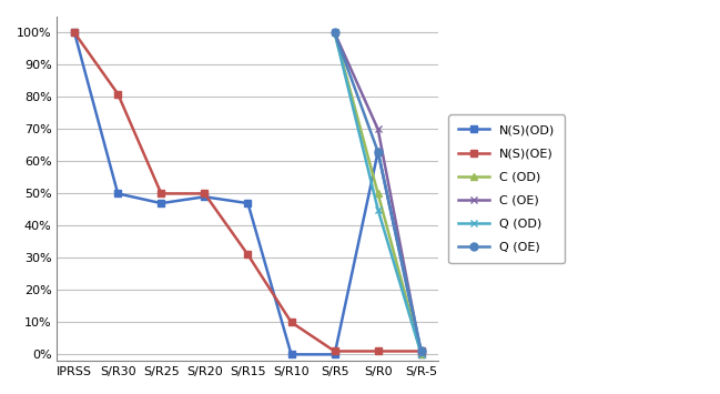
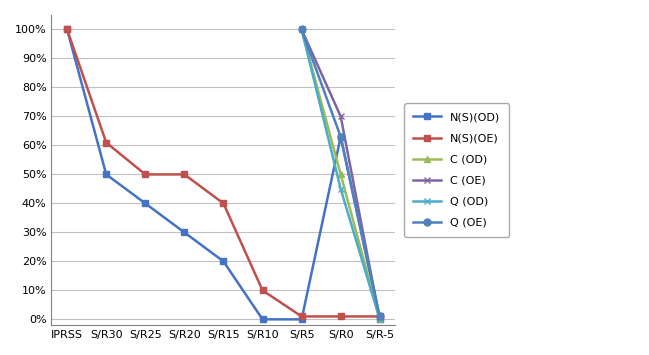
N(S)(OE)/S/R30: 81% -> 61%
N(S)(OD)/S/R25: 47% -> 40%
N(S)(OD)/S/R20: 49% -> 30%
N(S)(OD)/S/R15: 47% -> 20%
N(S)(OE)/S/R15: 31% -> 40%
